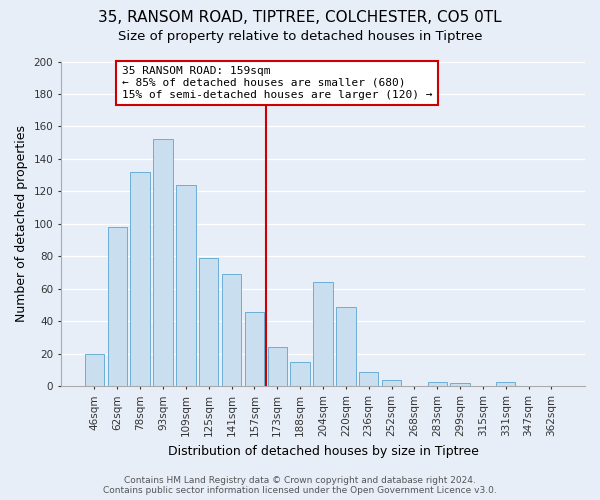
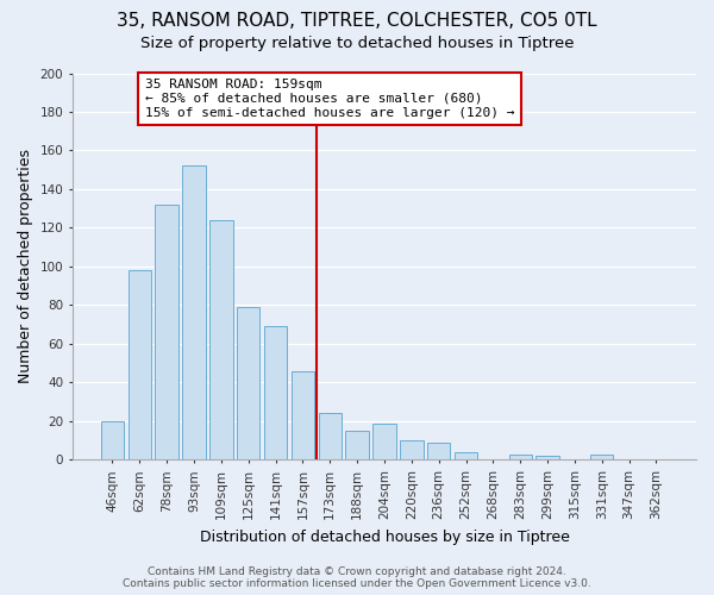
204sqm: 64 -> 19
220sqm: 49 -> 10
